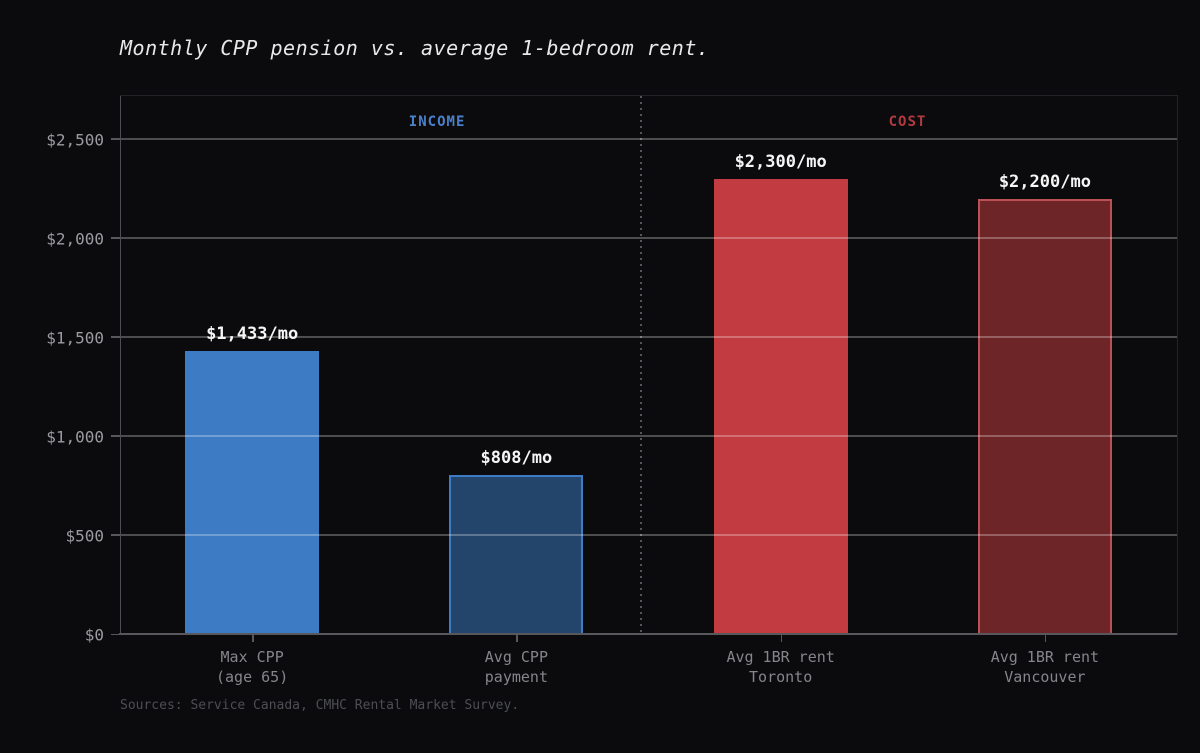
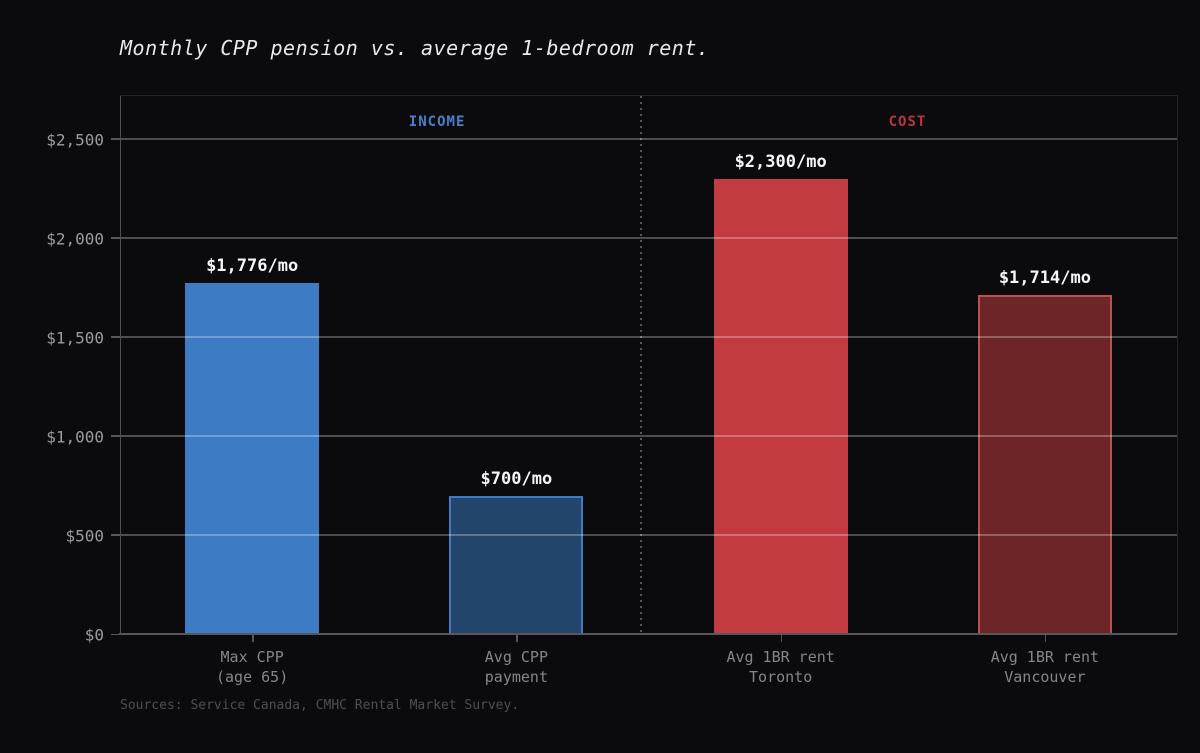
Max CPP (age 65): 1,433 -> 1,776
Avg CPP payment: 808 -> 700
Avg 1BR rent Vancouver: 2,200 -> 1,714
